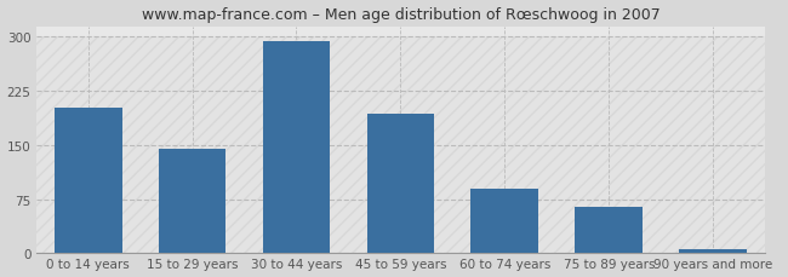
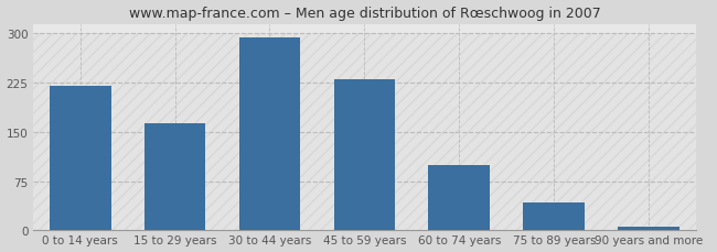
0 to 14 years: 202 -> 220
15 to 29 years: 144 -> 163
45 to 59 years: 194 -> 230
60 to 74 years: 90 -> 100
75 to 89 years: 64 -> 42
